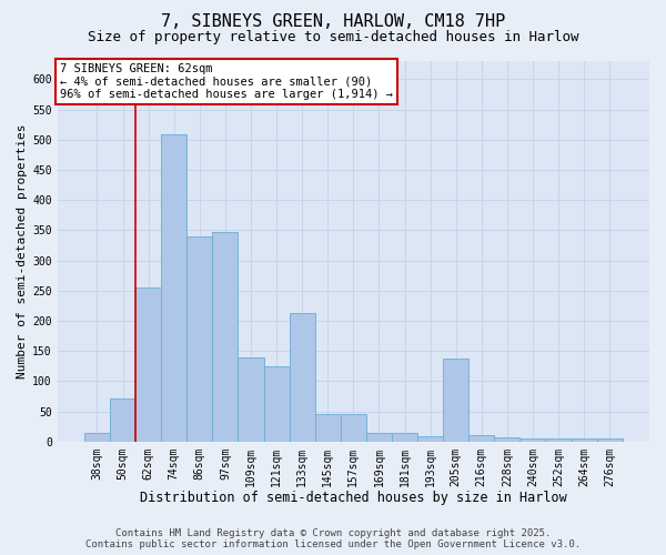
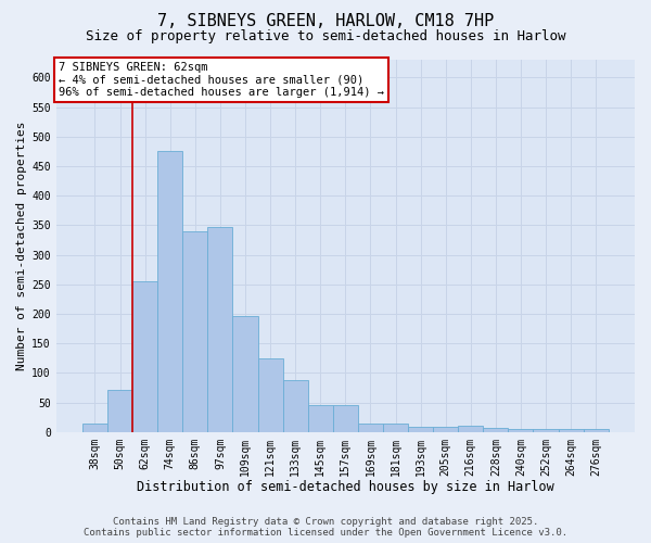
74sqm: 508 -> 475
109sqm: 140 -> 197
133sqm: 212 -> 88
205sqm: 138 -> 8
